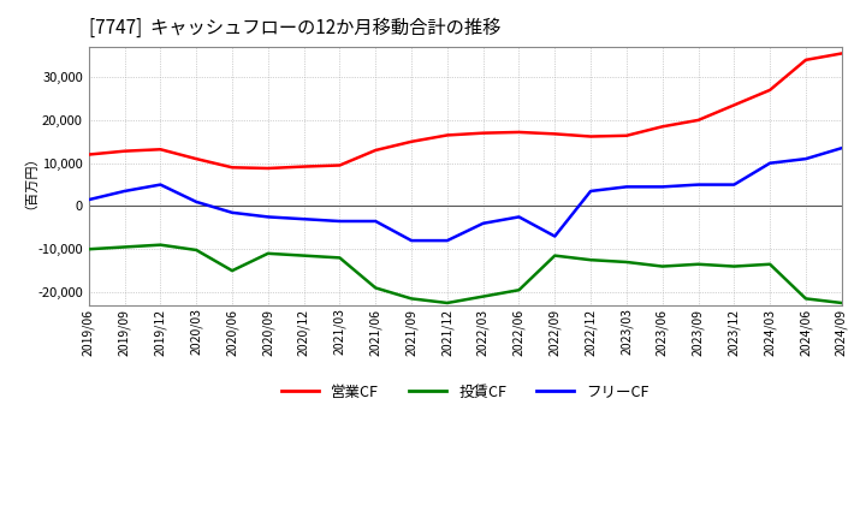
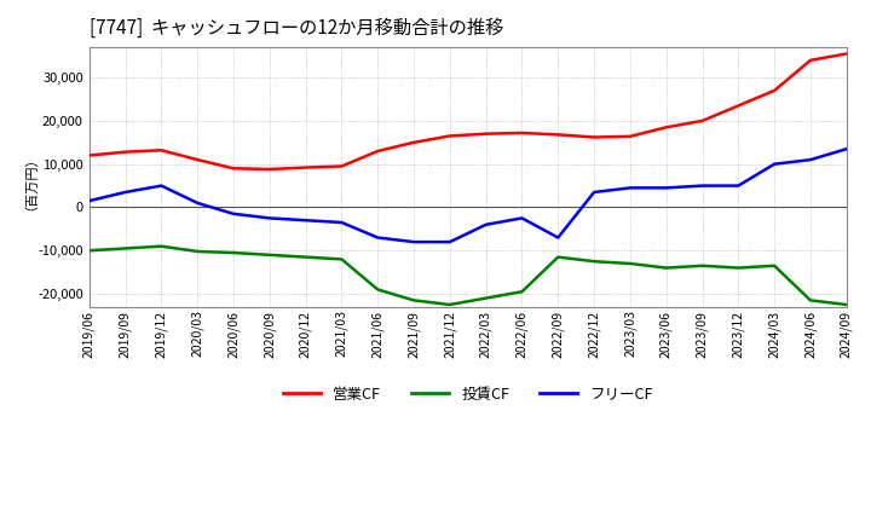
投賃CF/2020/06: -15,000 -> -10,500
フリーCF/2021/06: -3,500 -> -7,000
